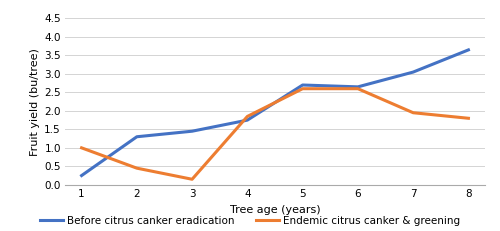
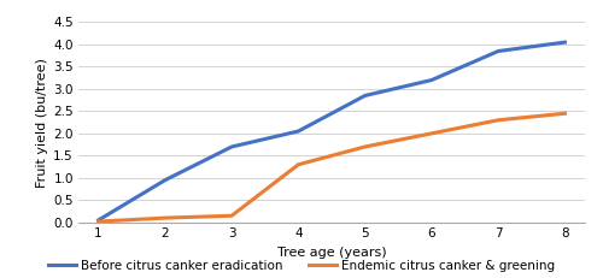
Before citrus canker eradication/1: 0.25 -> 0.05
Endemic citrus canker & greening/1: 1.00 -> 0.02
Before citrus canker eradication/2: 1.30 -> 0.95
Endemic citrus canker & greening/2: 0.45 -> 0.10
Before citrus canker eradication/3: 1.45 -> 1.70
Before citrus canker eradication/4: 1.75 -> 2.05
Endemic citrus canker & greening/4: 1.85 -> 1.30
Before citrus canker eradication/5: 2.70 -> 2.85
Endemic citrus canker & greening/5: 2.60 -> 1.70
Before citrus canker eradication/6: 2.65 -> 3.20
Endemic citrus canker & greening/6: 2.60 -> 2.00
Before citrus canker eradication/7: 3.05 -> 3.85
Endemic citrus canker & greening/7: 1.95 -> 2.30
Before citrus canker eradication/8: 3.65 -> 4.05
Endemic citrus canker & greening/8: 1.80 -> 2.45
